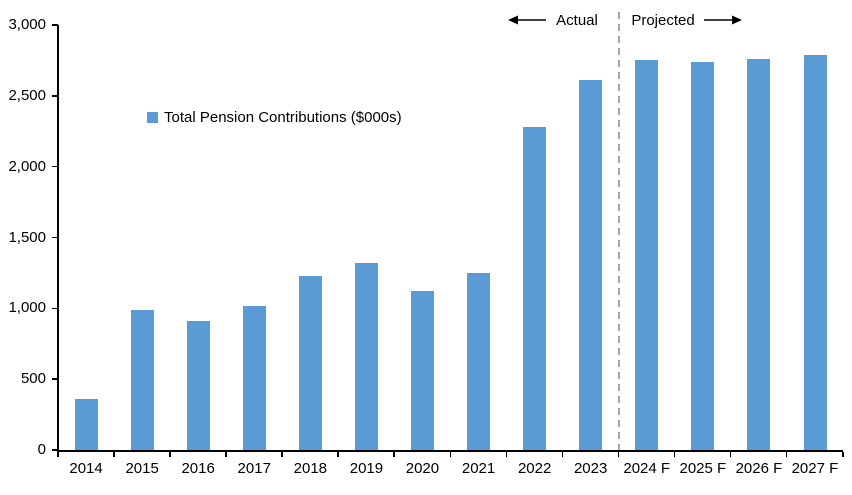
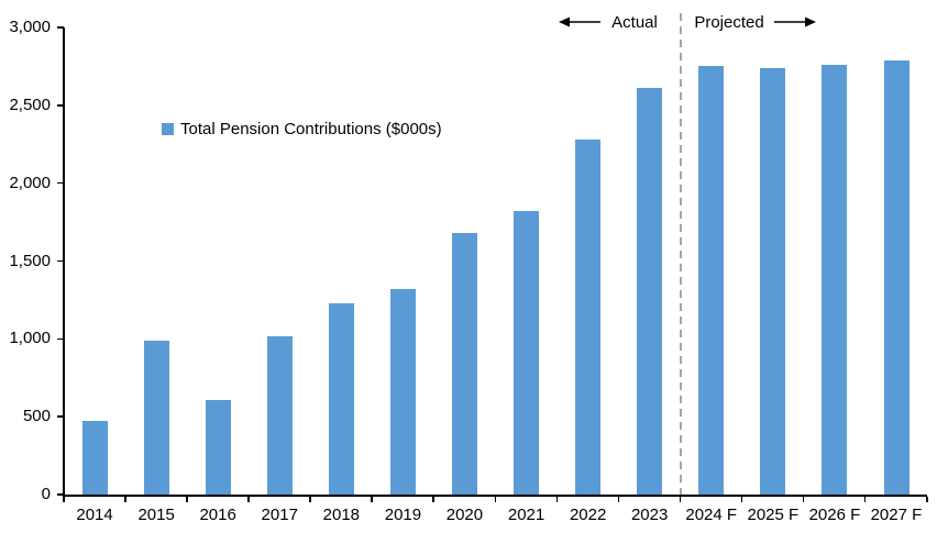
2014: 360 -> 470
2016: 910 -> 610
2020: 1120 -> 1680
2021: 1250 -> 1820
